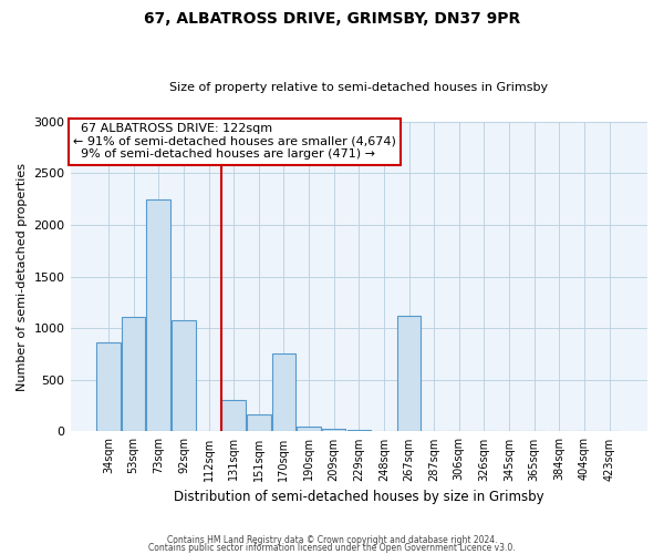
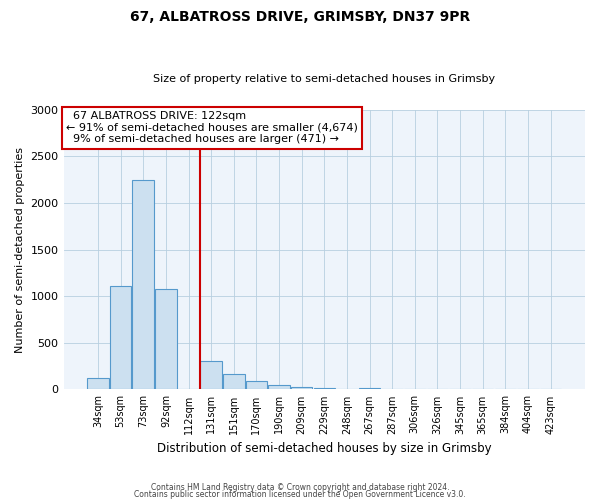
34sqm: 860 -> 120
170sqm: 760 -> 90
267sqm: 1120 -> 20
